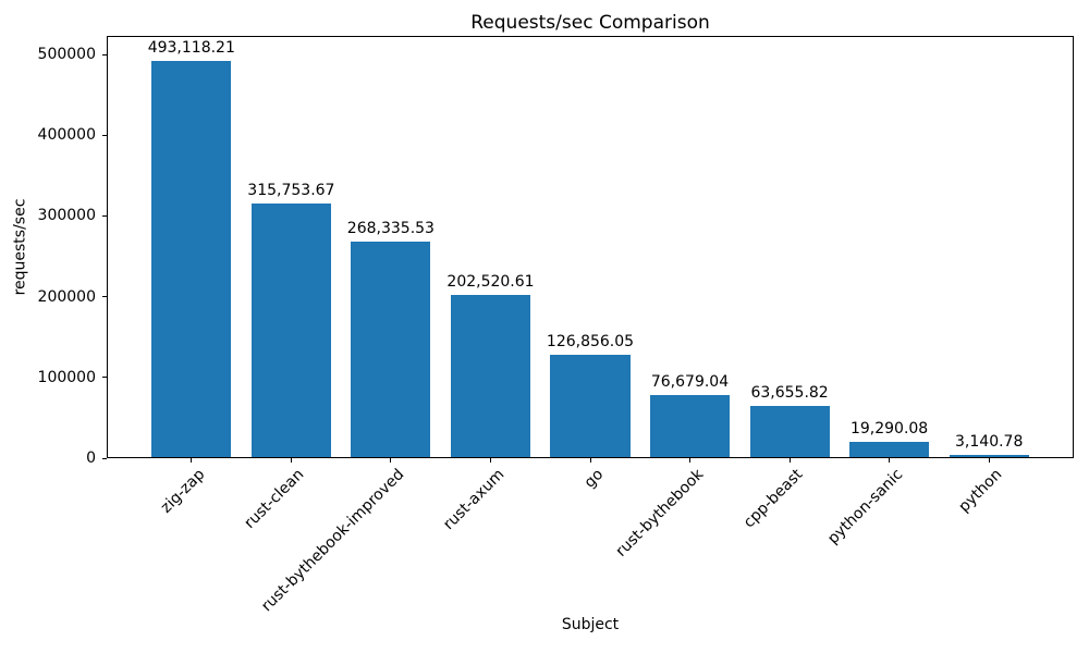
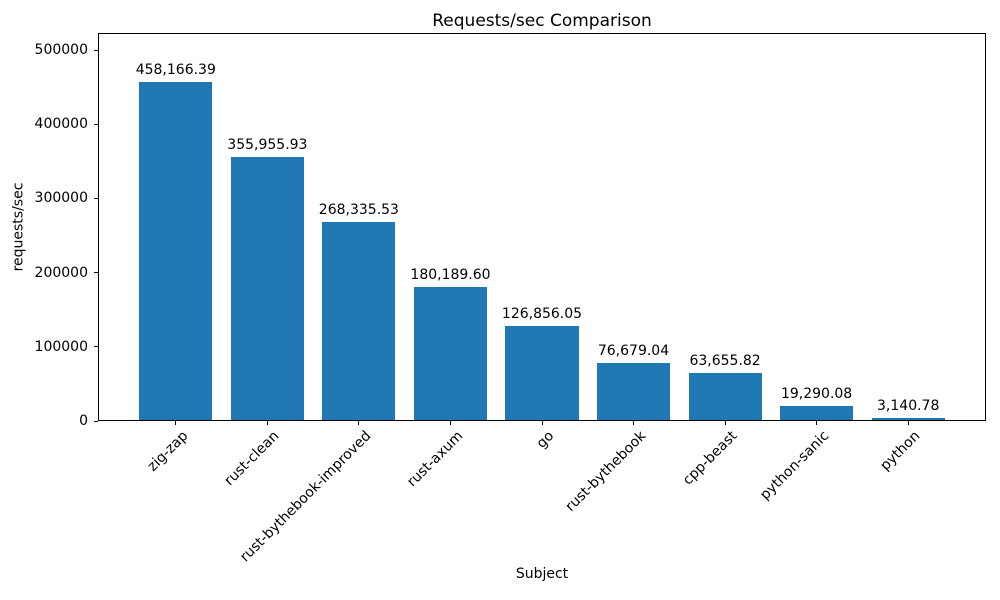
zig-zap: 493,118.21 -> 458,166.39
rust-clean: 315,753.67 -> 355,955.93
rust-axum: 202,520.61 -> 180,189.60
